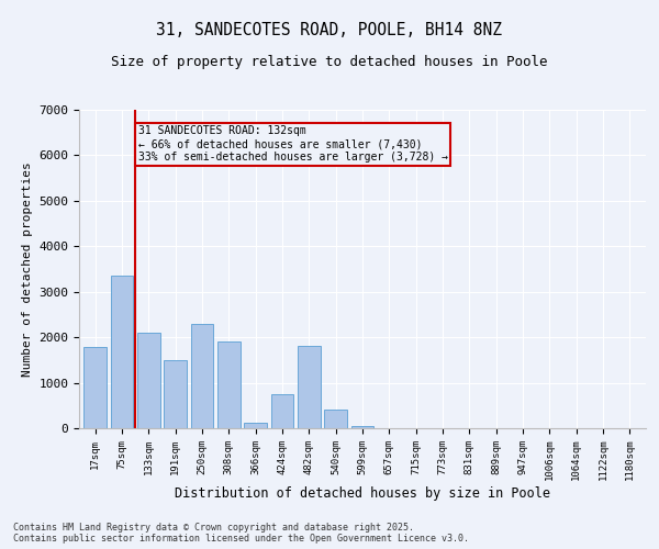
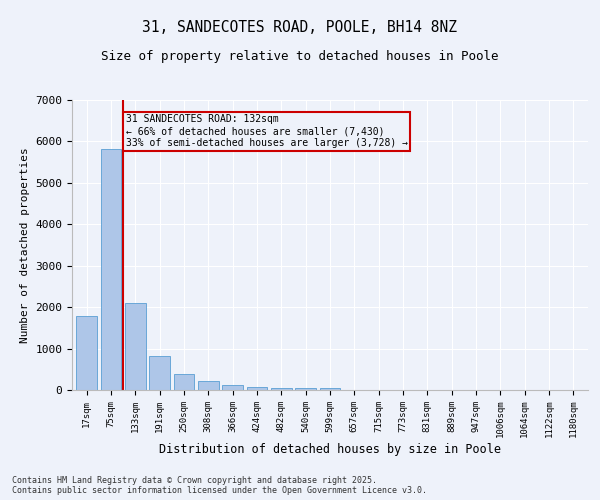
75sqm: 3350 -> 5820
191sqm: 1500 -> 820
250sqm: 2300 -> 380
308sqm: 1900 -> 210
424sqm: 750 -> 80
482sqm: 1800 -> 60
540sqm: 400 -> 50
